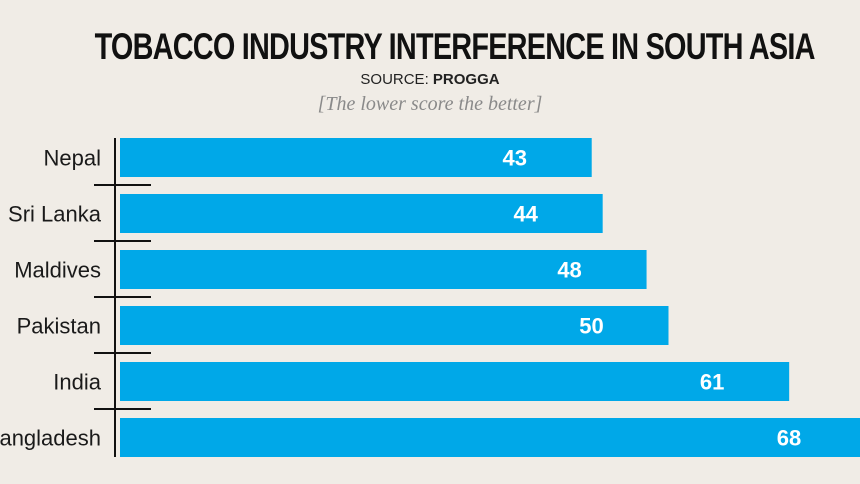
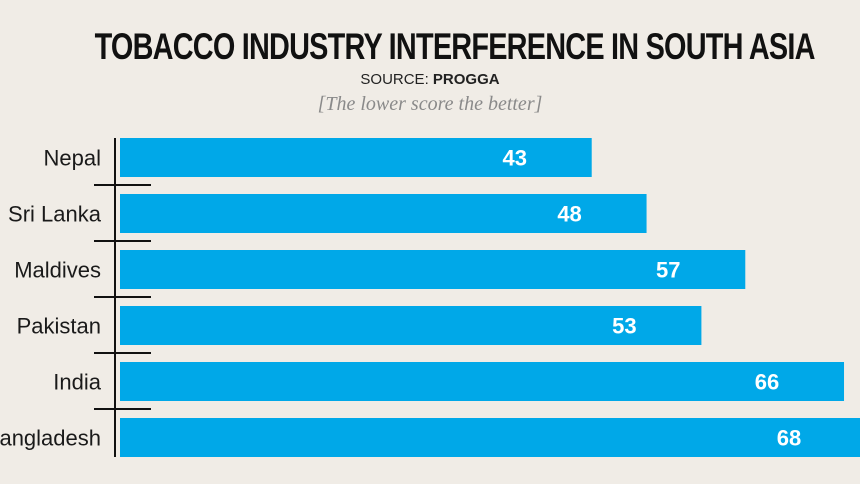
Sri Lanka: 44 -> 48
Maldives: 48 -> 57
Pakistan: 50 -> 53
India: 61 -> 66
